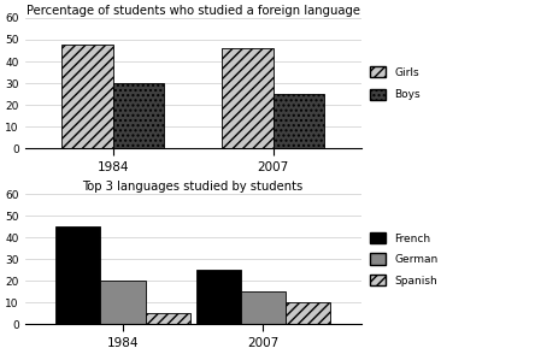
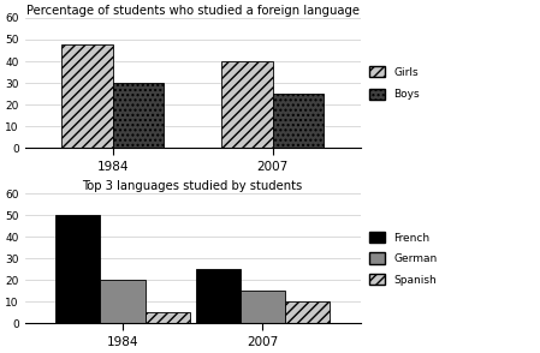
Percentage of students who studied a foreign language/Girls/2007: 46 -> 40
Top 3 languages studied by students/French/1984: 45 -> 50
